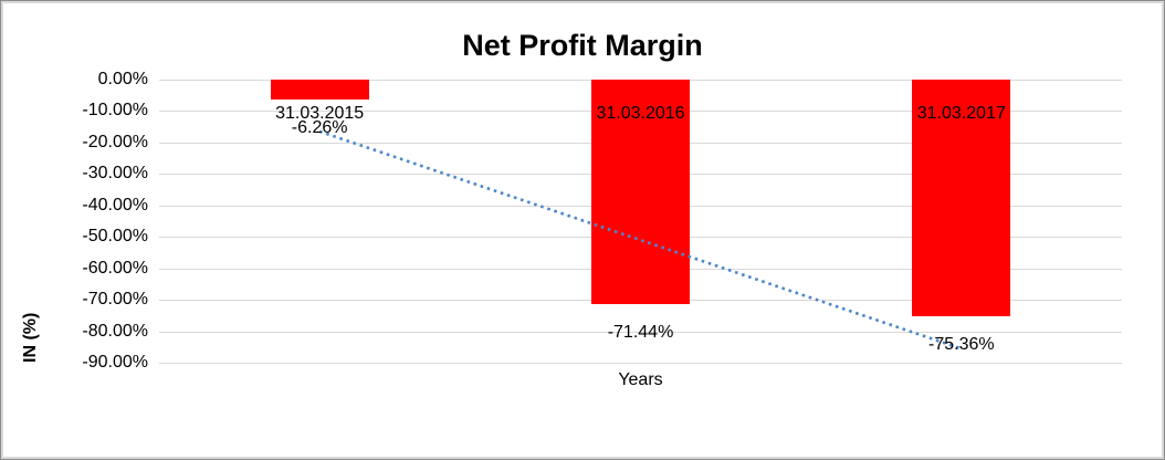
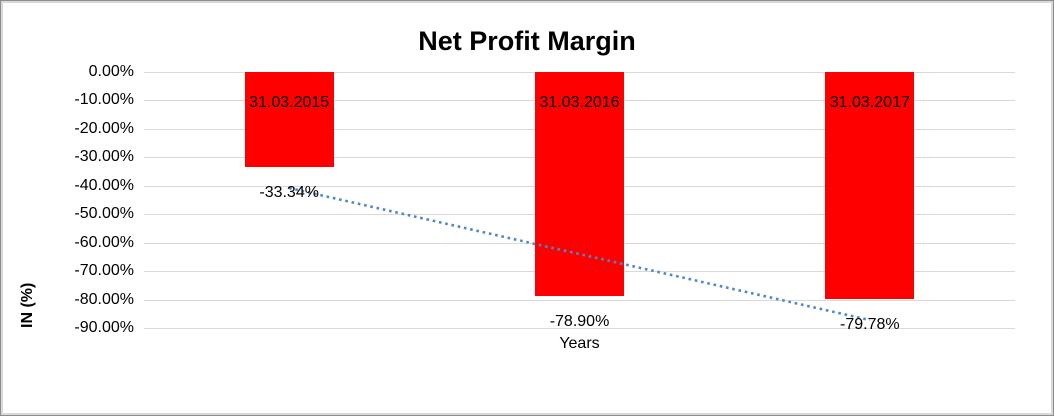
31.03.2015: -6.26% -> -33.34%
31.03.2016: -71.44% -> -78.90%
31.03.2017: -75.36% -> -79.78%
